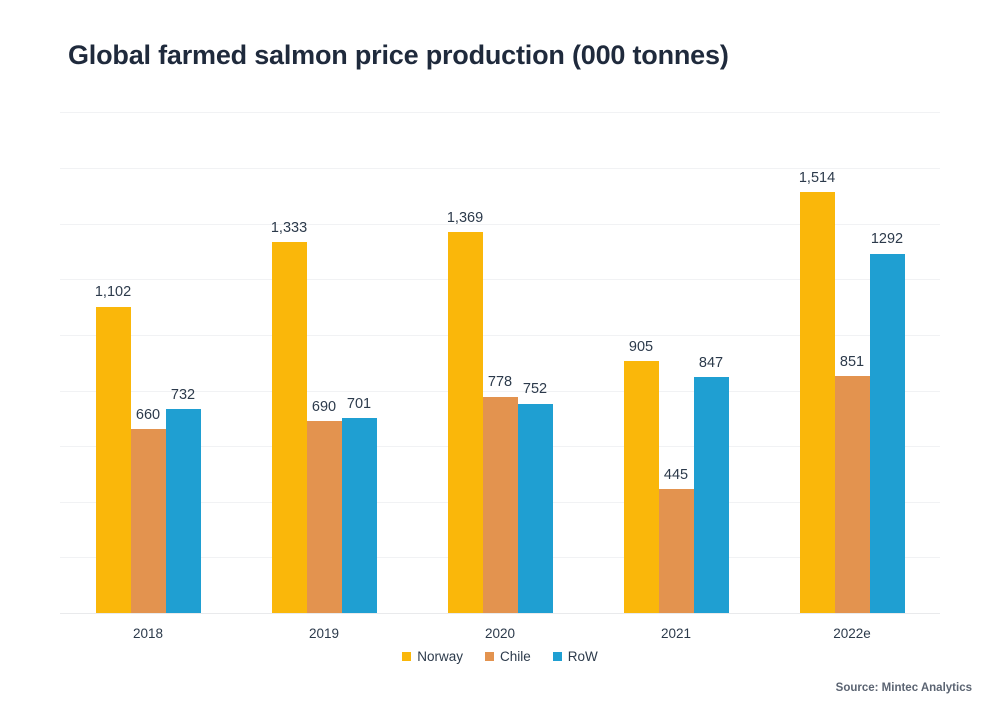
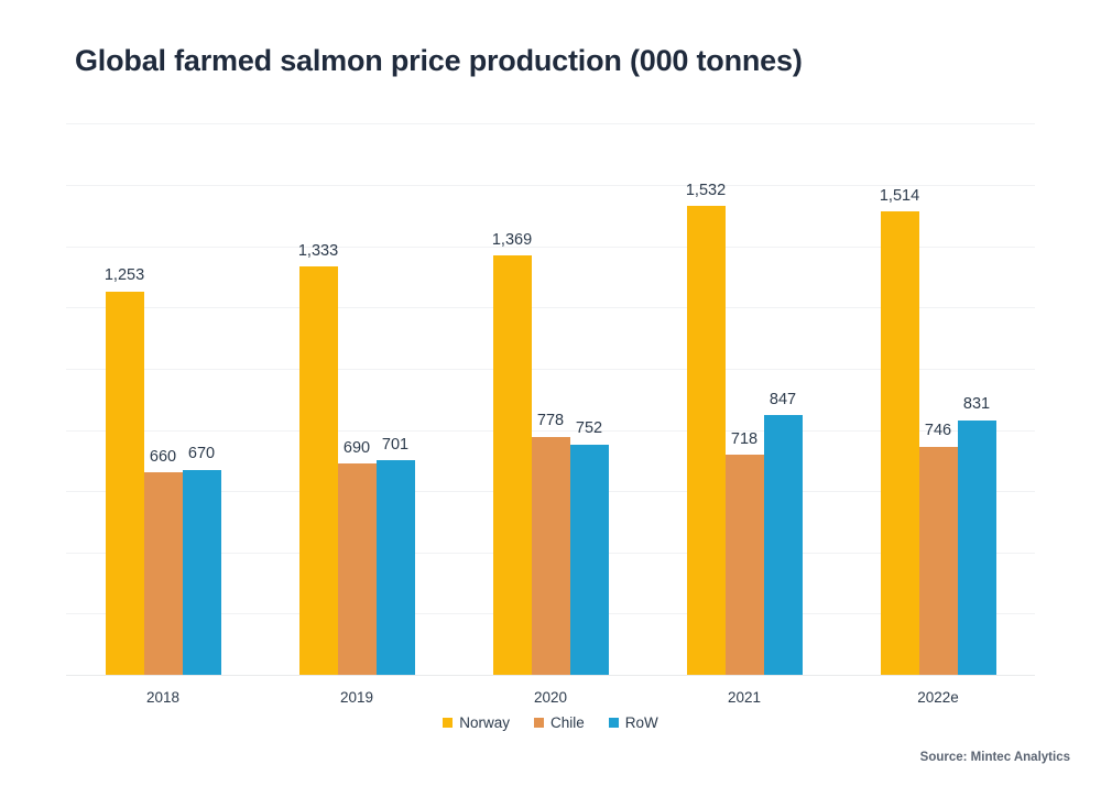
Norway/2018: 1,102 -> 1,253
RoW/2018: 732 -> 670
Norway/2021: 905 -> 1,532
Chile/2021: 445 -> 718
Chile/2022e: 851 -> 746
RoW/2022e: 1292 -> 831
